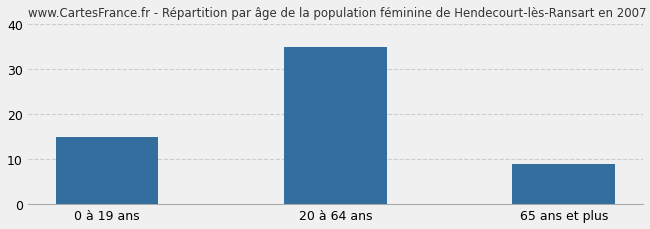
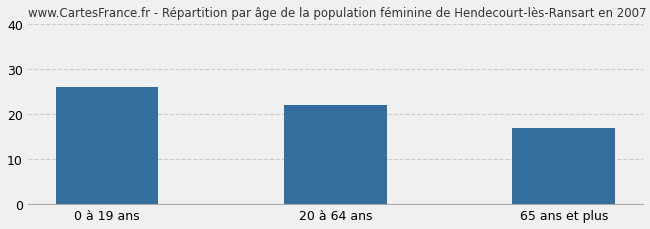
0 à 19 ans: 15 -> 26
20 à 64 ans: 35 -> 22
65 ans et plus: 9 -> 17
